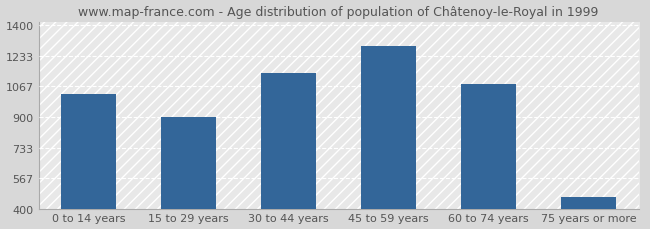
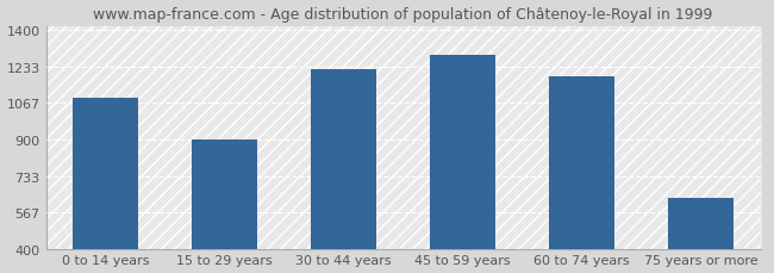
0 to 14 years: 1020 -> 1090
30 to 44 years: 1140 -> 1220
60 to 74 years: 1080 -> 1190
75 years or more: 460 -> 630
